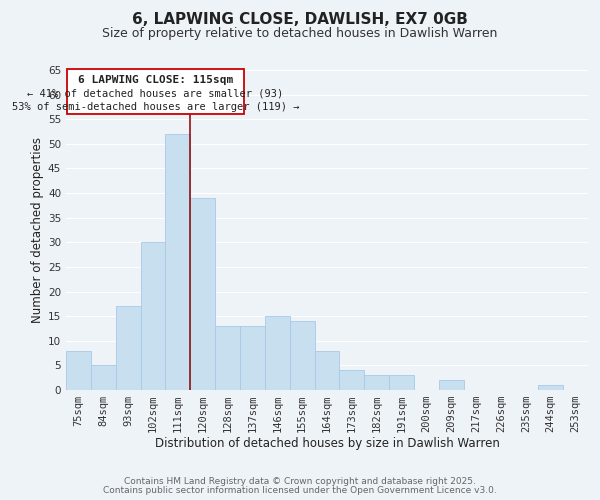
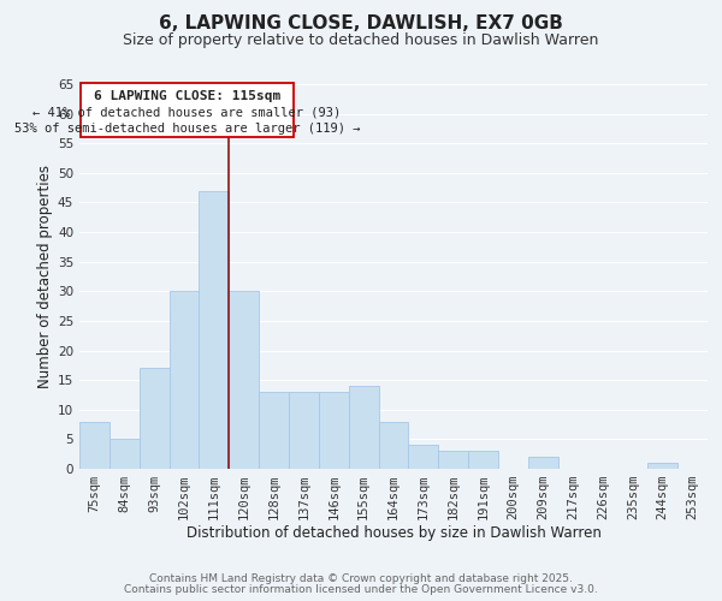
111sqm: 52 -> 47
120sqm: 39 -> 30
146sqm: 15 -> 13
